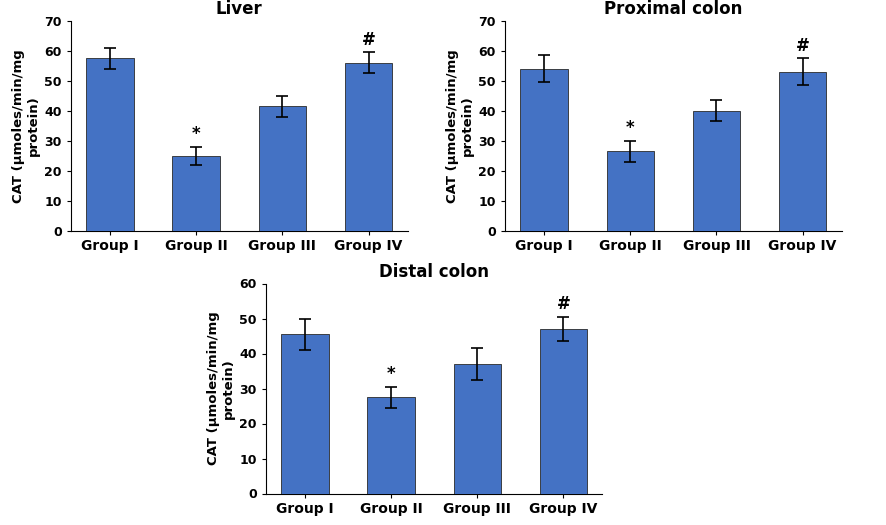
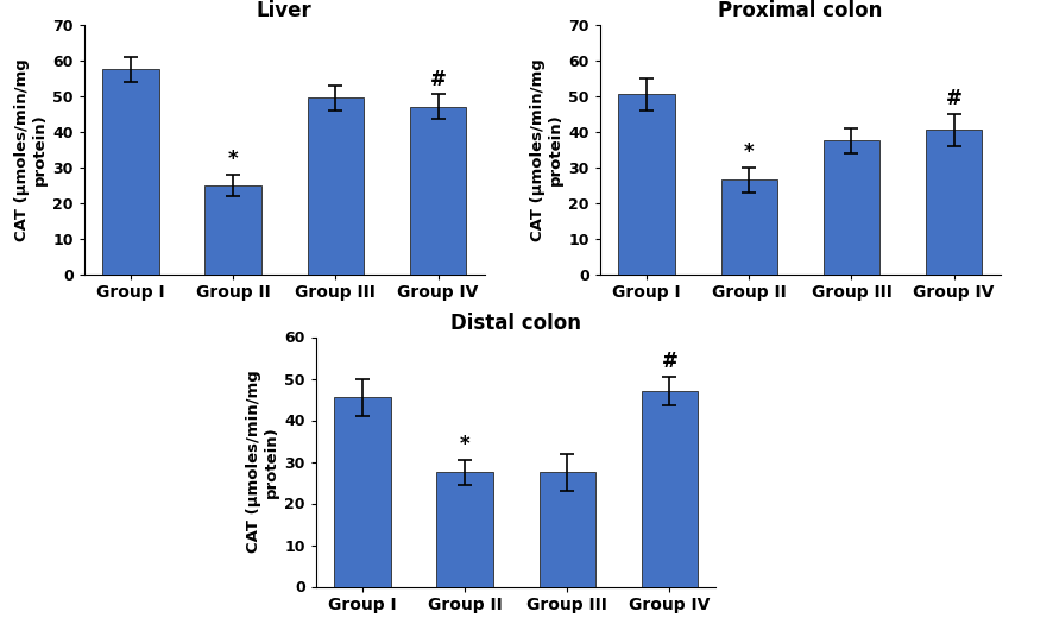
Liver/Group III: 41.5 -> 49.5
Liver/Group IV: 56.0 -> 47.0
Proximal colon/Group I: 54.0 -> 50.5
Proximal colon/Group III: 40.0 -> 37.5
Proximal colon/Group IV: 53.0 -> 40.5
Distal colon/Group III: 37.0 -> 27.5
